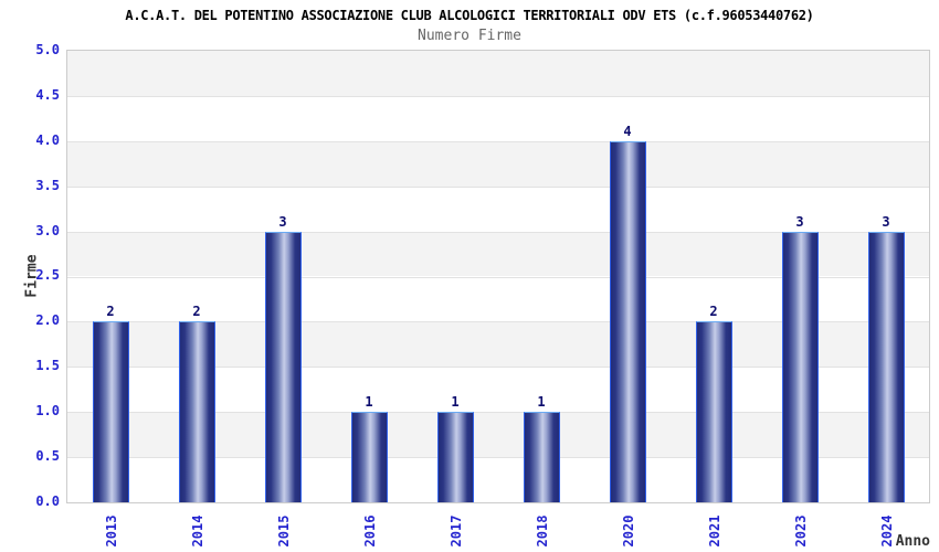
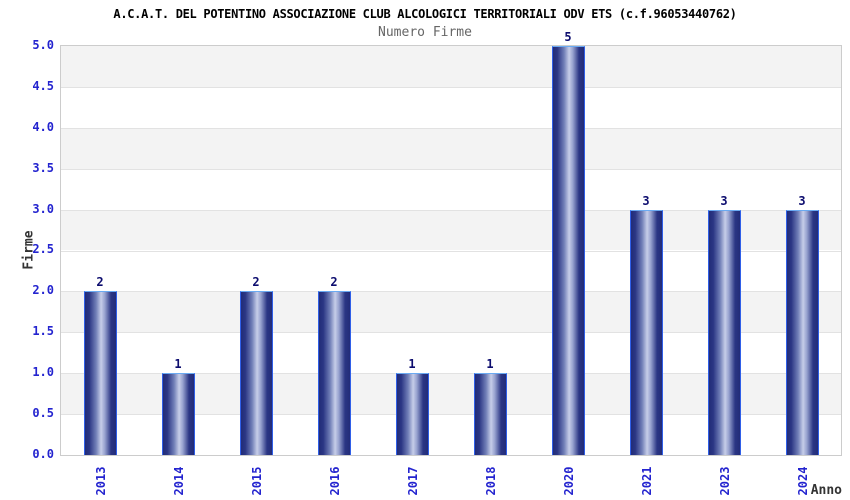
2014: 2 -> 1
2015: 3 -> 2
2016: 1 -> 2
2020: 4 -> 5
2021: 2 -> 3
